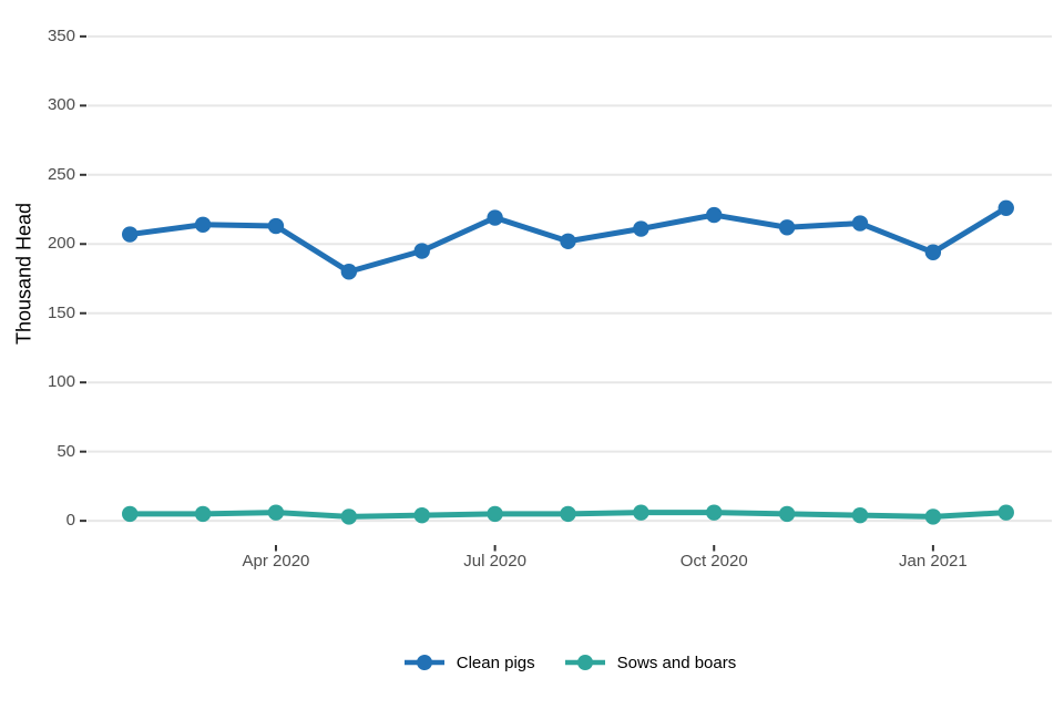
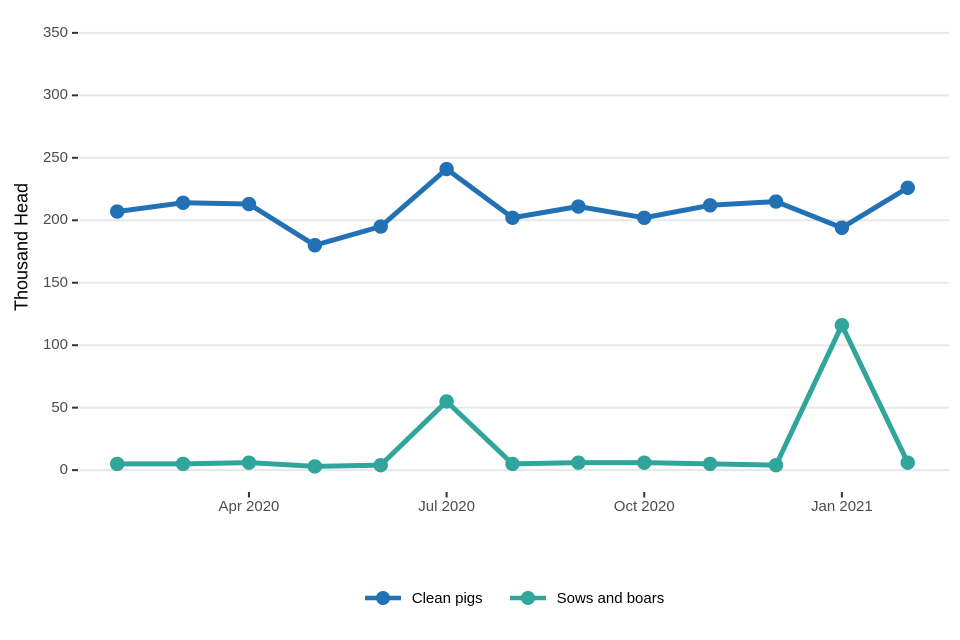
Clean pigs/Jul 2020: 219 -> 241
Sows and boars/Jul 2020: 5 -> 55
Clean pigs/Oct 2020: 221 -> 202
Sows and boars/Jan 2021: 3 -> 116
